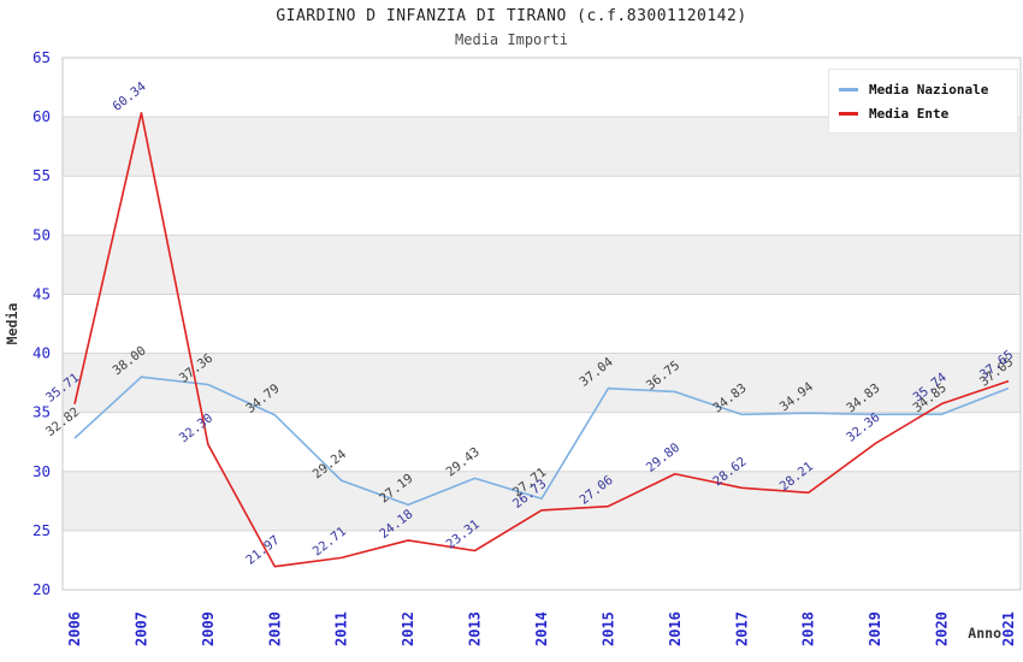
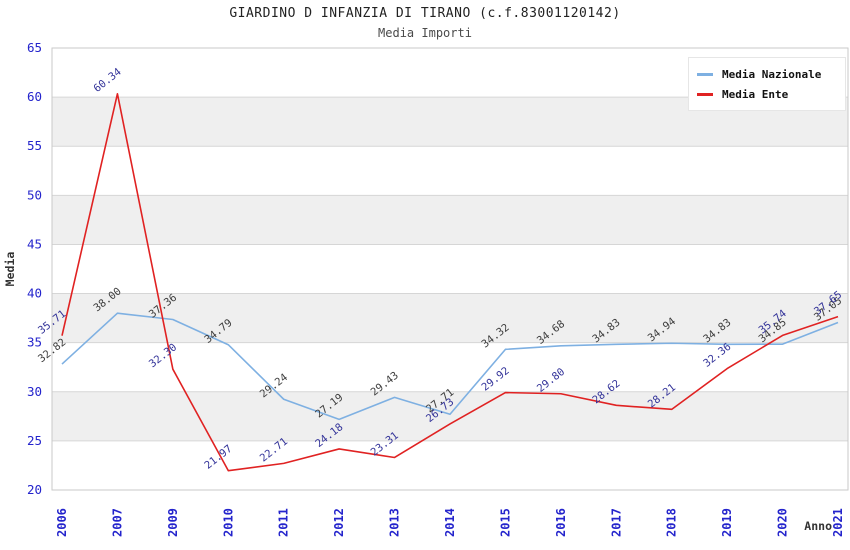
Media Nazionale/2015: 37.04 -> 34.32
Media Ente/2015: 27.06 -> 29.92
Media Nazionale/2016: 36.75 -> 34.68
